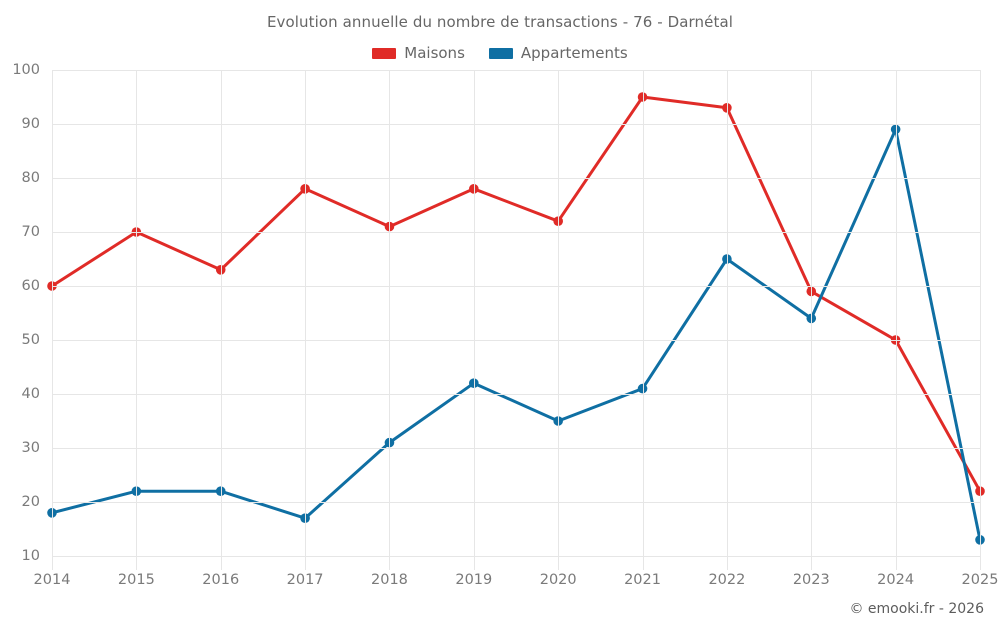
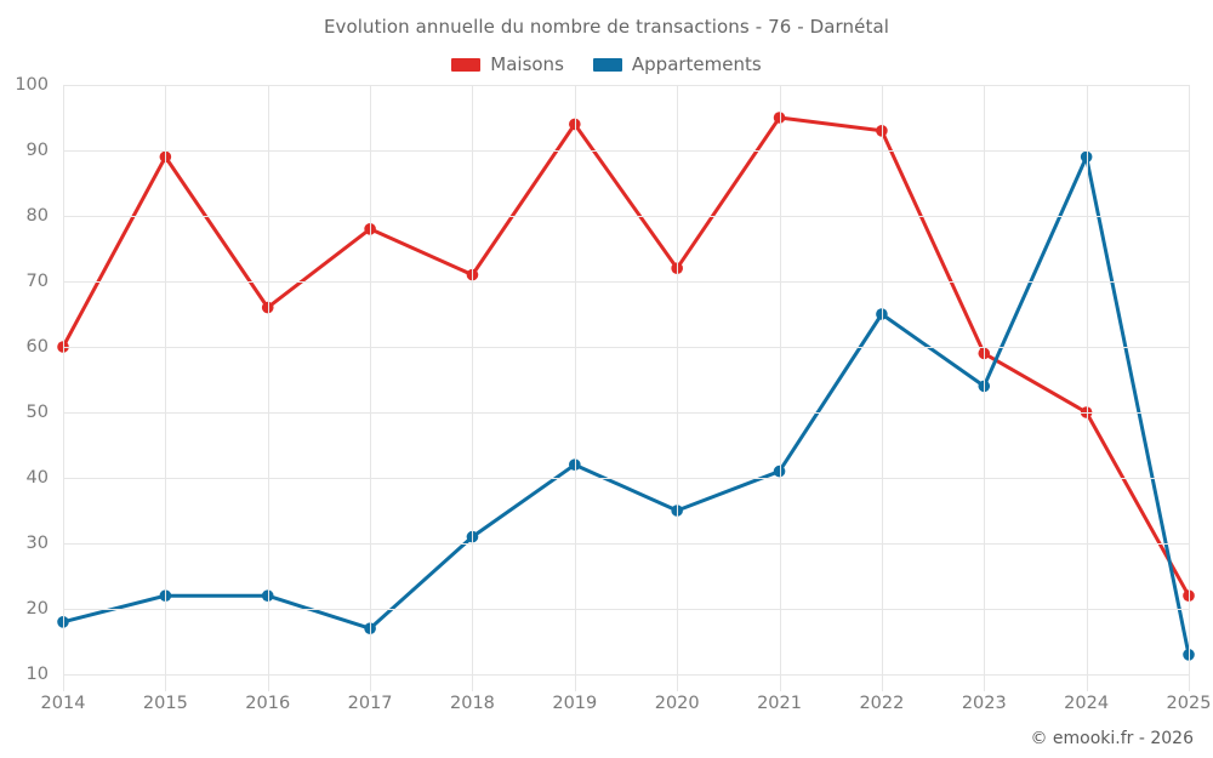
Maisons/2015: 70 -> 89
Maisons/2016: 63 -> 66
Maisons/2019: 78 -> 94
